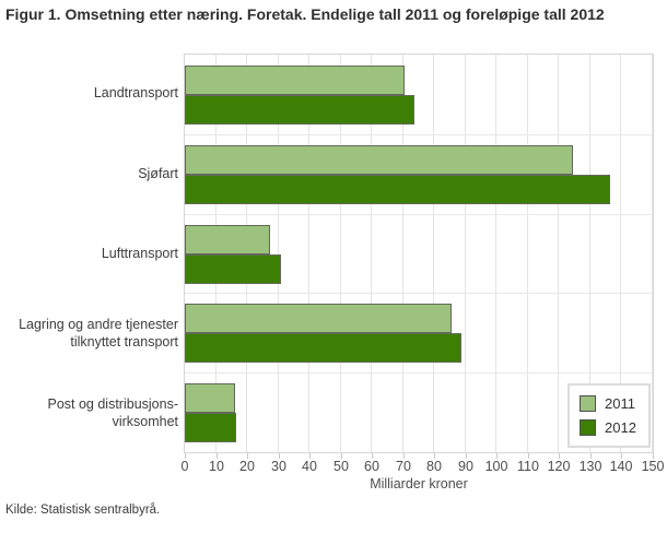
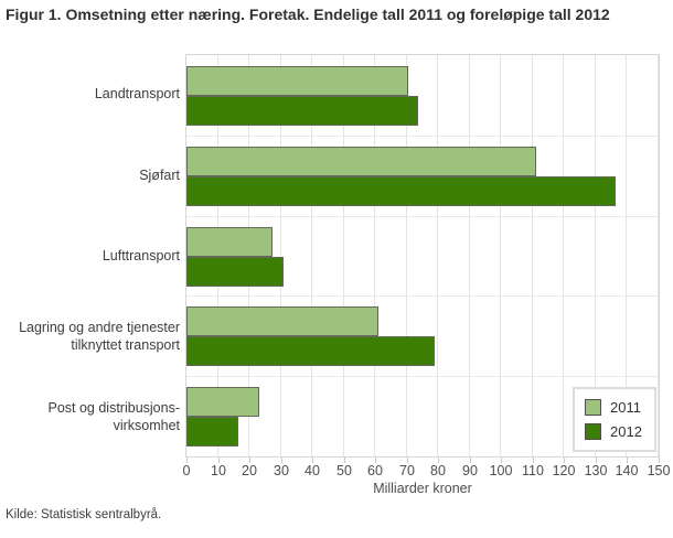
2011/Sjøfart: 124 -> 111
2011/Lagring og andre tjenester tilknyttet transport: 86 -> 61
2012/Lagring og andre tjenester tilknyttet transport: 88 -> 79
2011/Post og distribusjons- virksomhet: 16 -> 23
